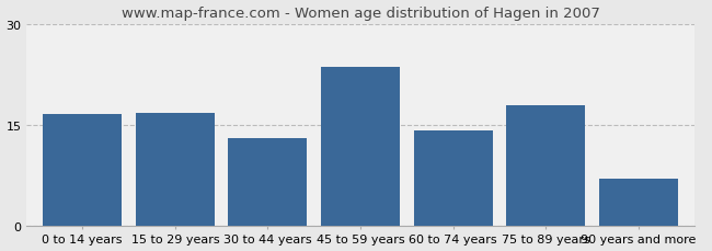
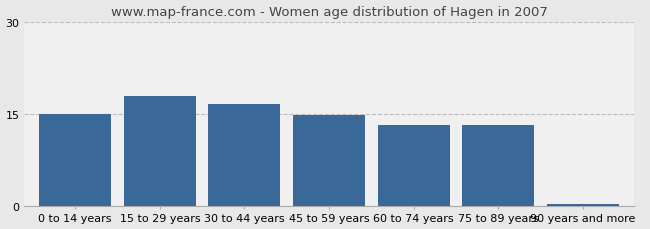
0 to 14 years: 16.6 -> 15.0
15 to 29 years: 16.8 -> 17.8
30 to 44 years: 13.0 -> 16.6
45 to 59 years: 23.6 -> 14.7
60 to 74 years: 14.2 -> 13.1
75 to 89 years: 17.8 -> 13.2
90 years and more: 7.0 -> 0.2
